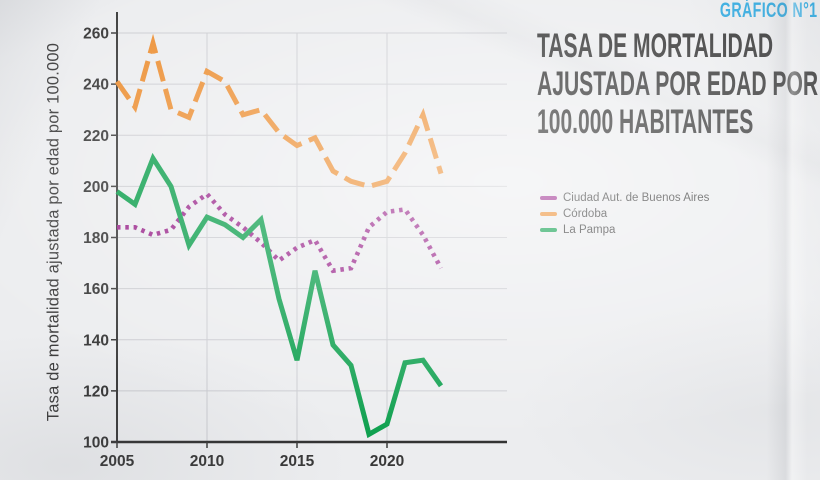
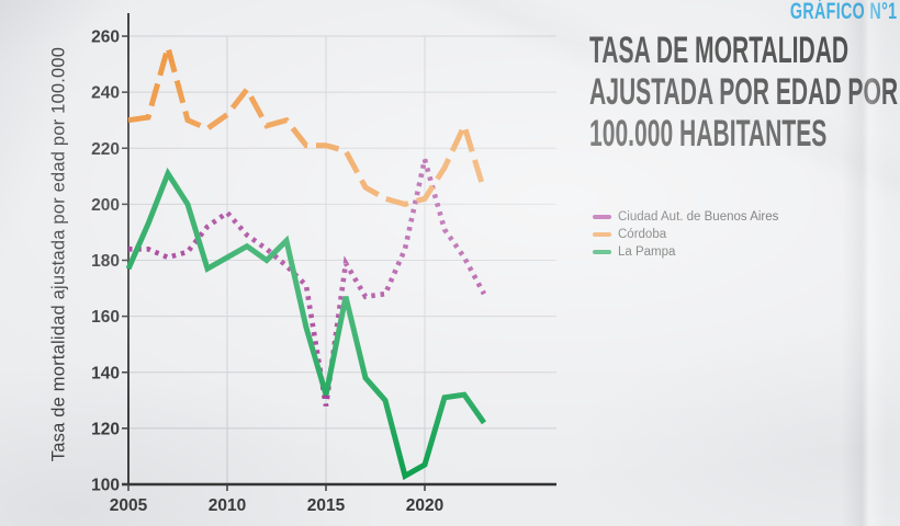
Córdoba/2005: 241 -> 230
La Pampa/2005: 198 -> 177
Córdoba/2010: 245 -> 232
La Pampa/2010: 188 -> 181
Ciudad Aut. de Buenos Aires/2015: 176 -> 128
Córdoba/2015: 216 -> 221
Ciudad Aut. de Buenos Aires/2020: 190 -> 216
